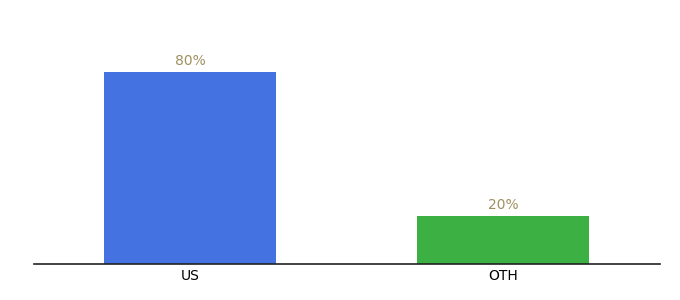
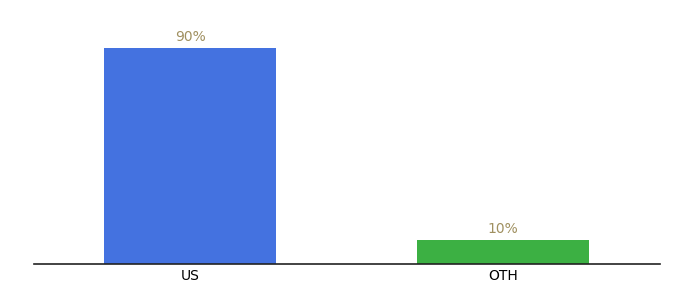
US: 80% -> 90%
OTH: 20% -> 10%
